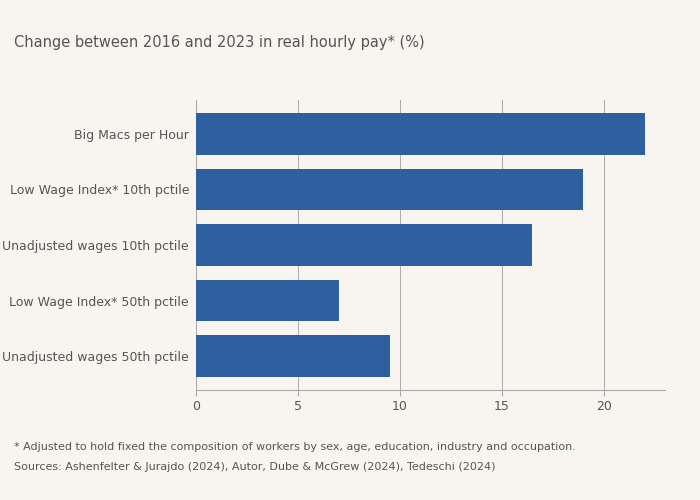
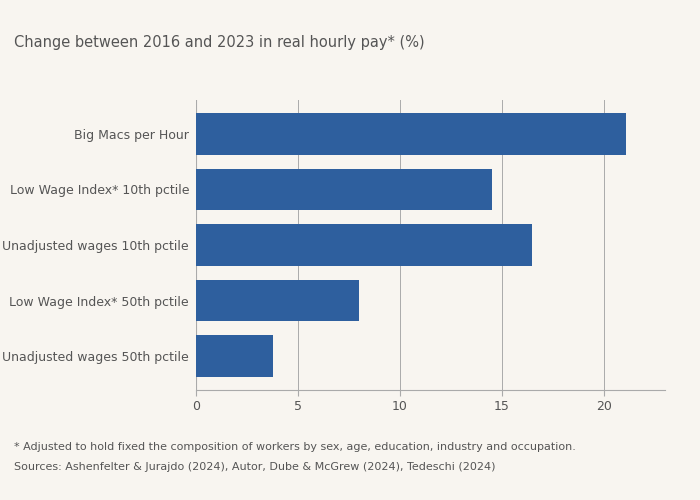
Big Macs per Hour: 22.0 -> 21.1
Low Wage Index* 10th pctile: 19.0 -> 14.5
Low Wage Index* 50th pctile: 7.0 -> 8.0
Unadjusted wages 50th pctile: 9.5 -> 3.8
